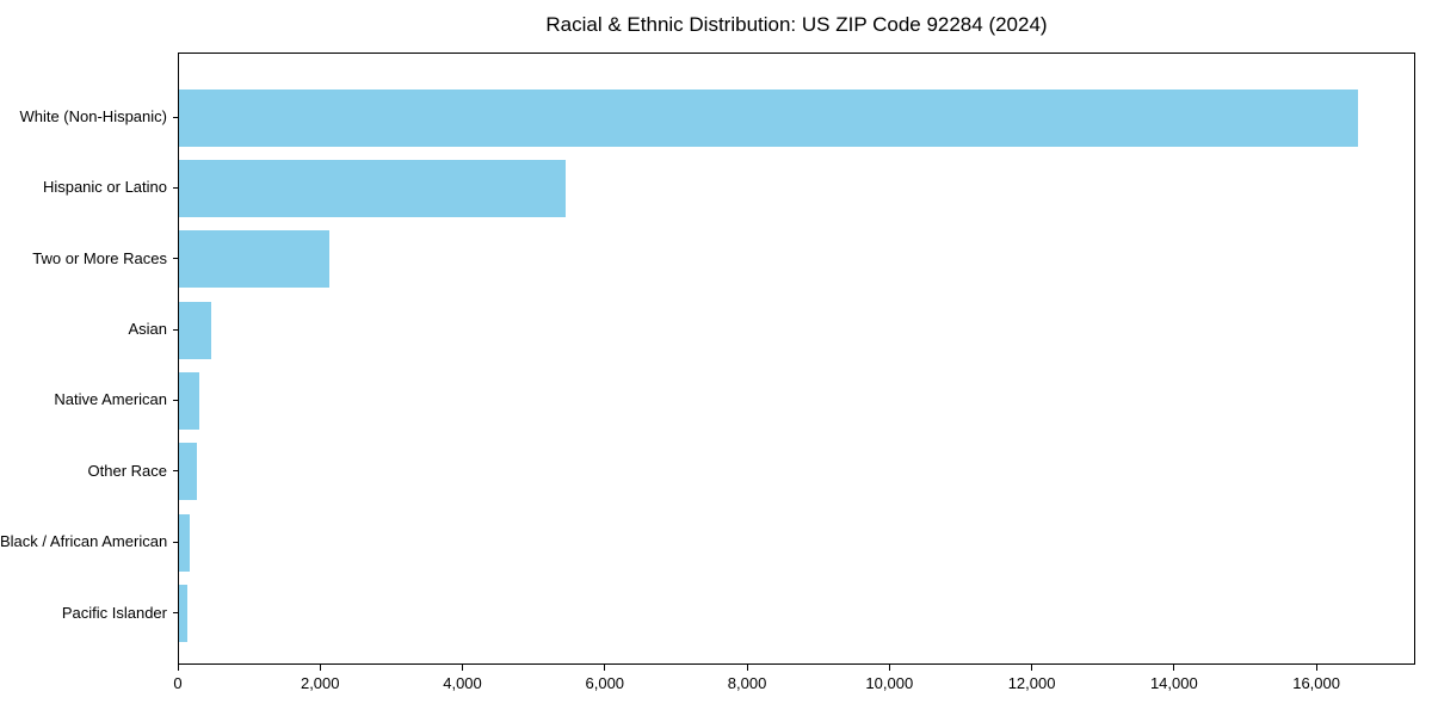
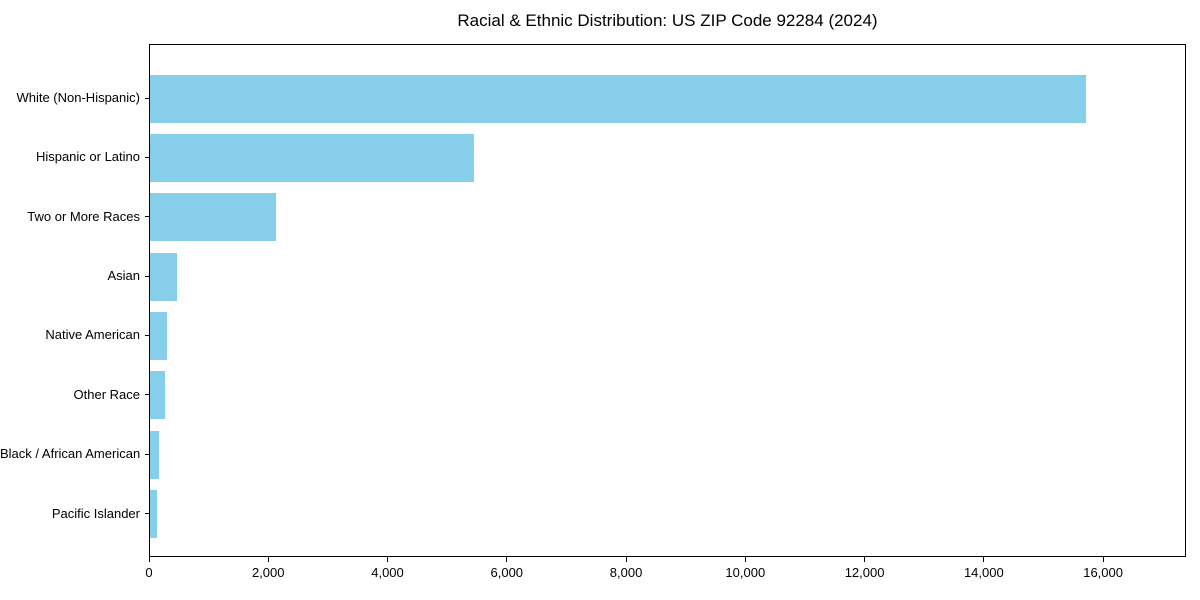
White (Non-Hispanic): 16600 -> 15700
